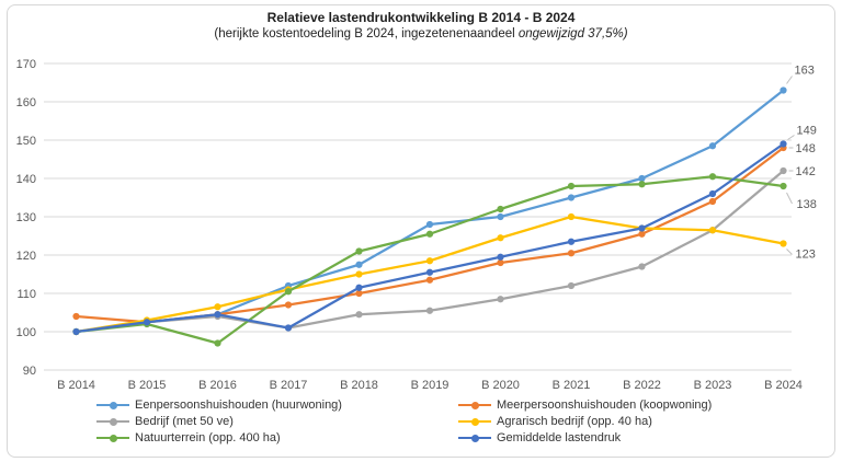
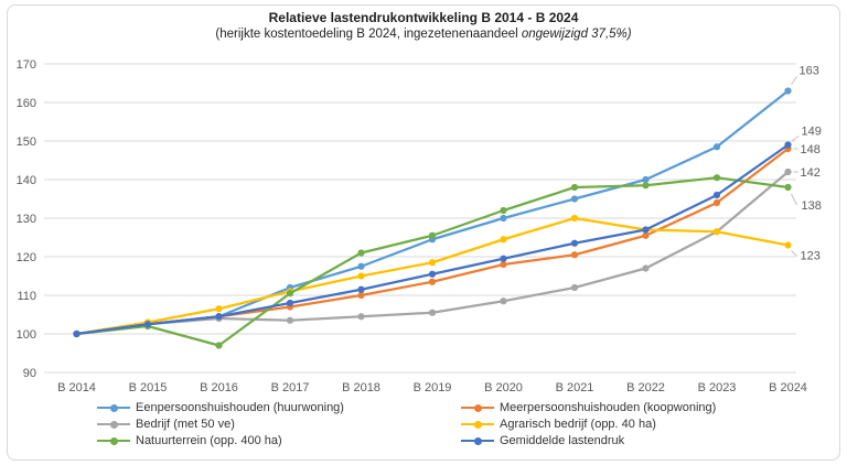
Meerpersoonshuishouden (koopwoning)/B 2014: 104 -> 100
Bedrijf (met 50 ve)/B 2017: 101 -> 104
Gemiddelde lastendruk/B 2017: 101 -> 108
Eenpersoonshuishouden (huurwoning)/B 2019: 128 -> 124
